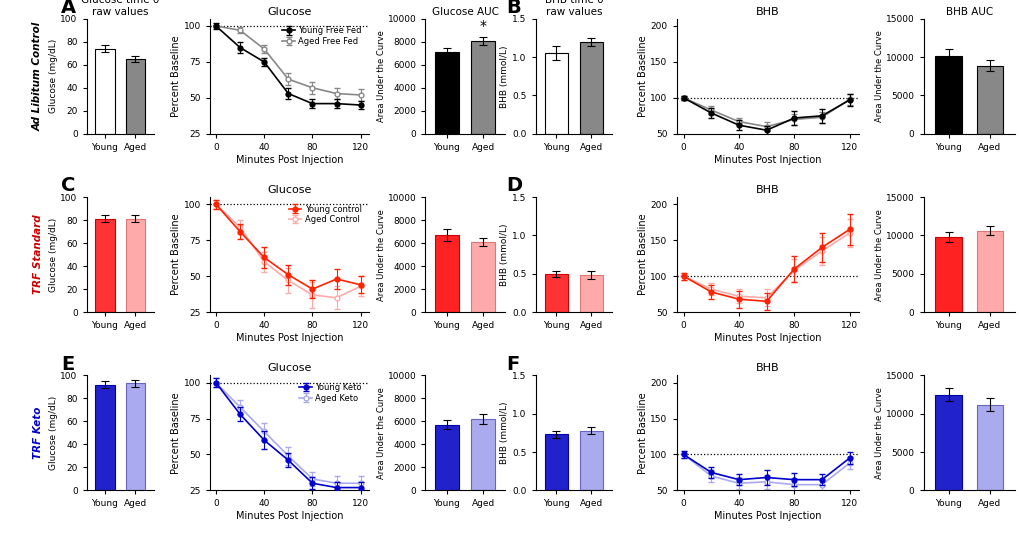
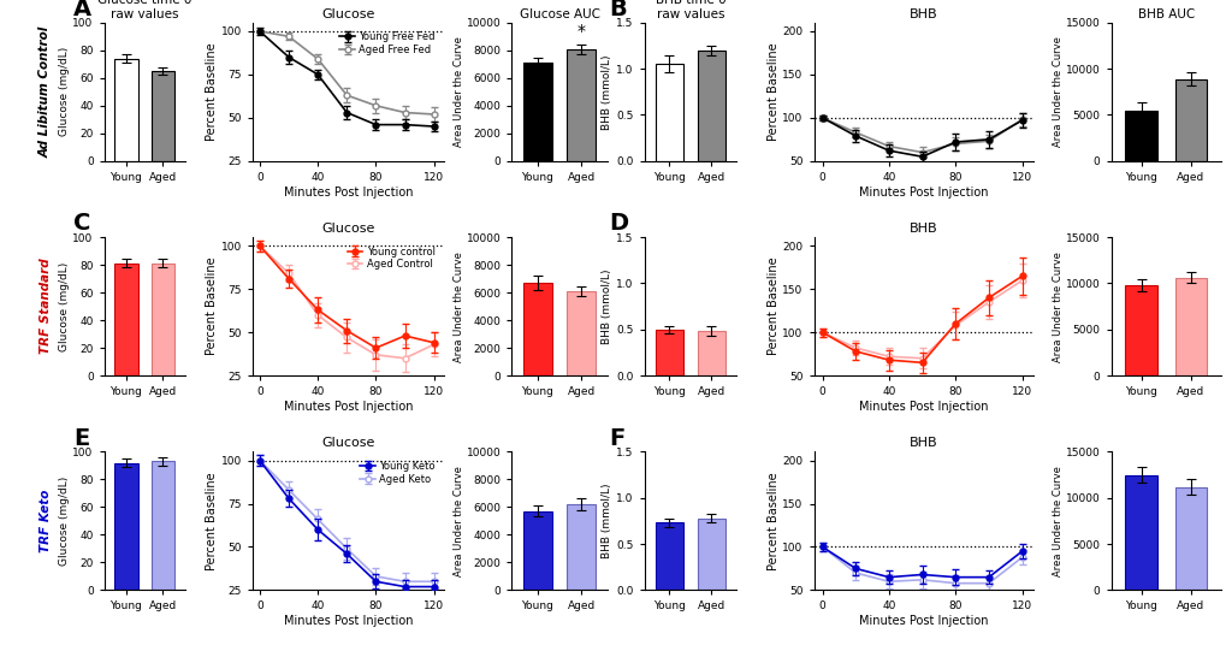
BHB AUC/Young: 10100 -> 5400
